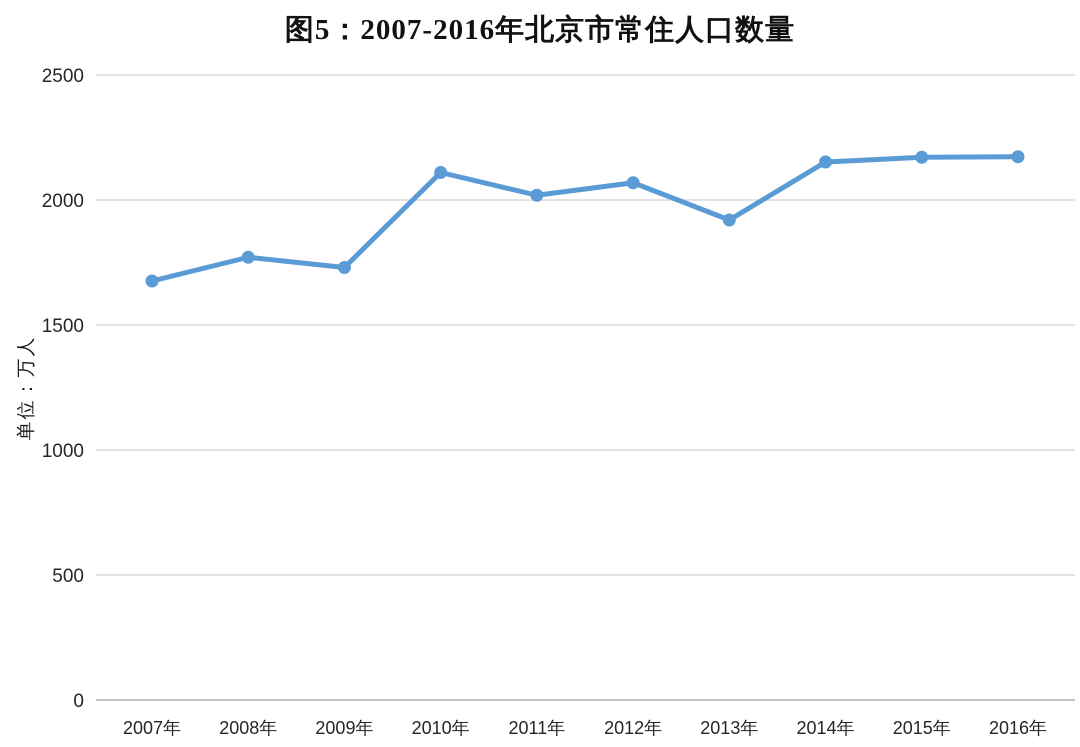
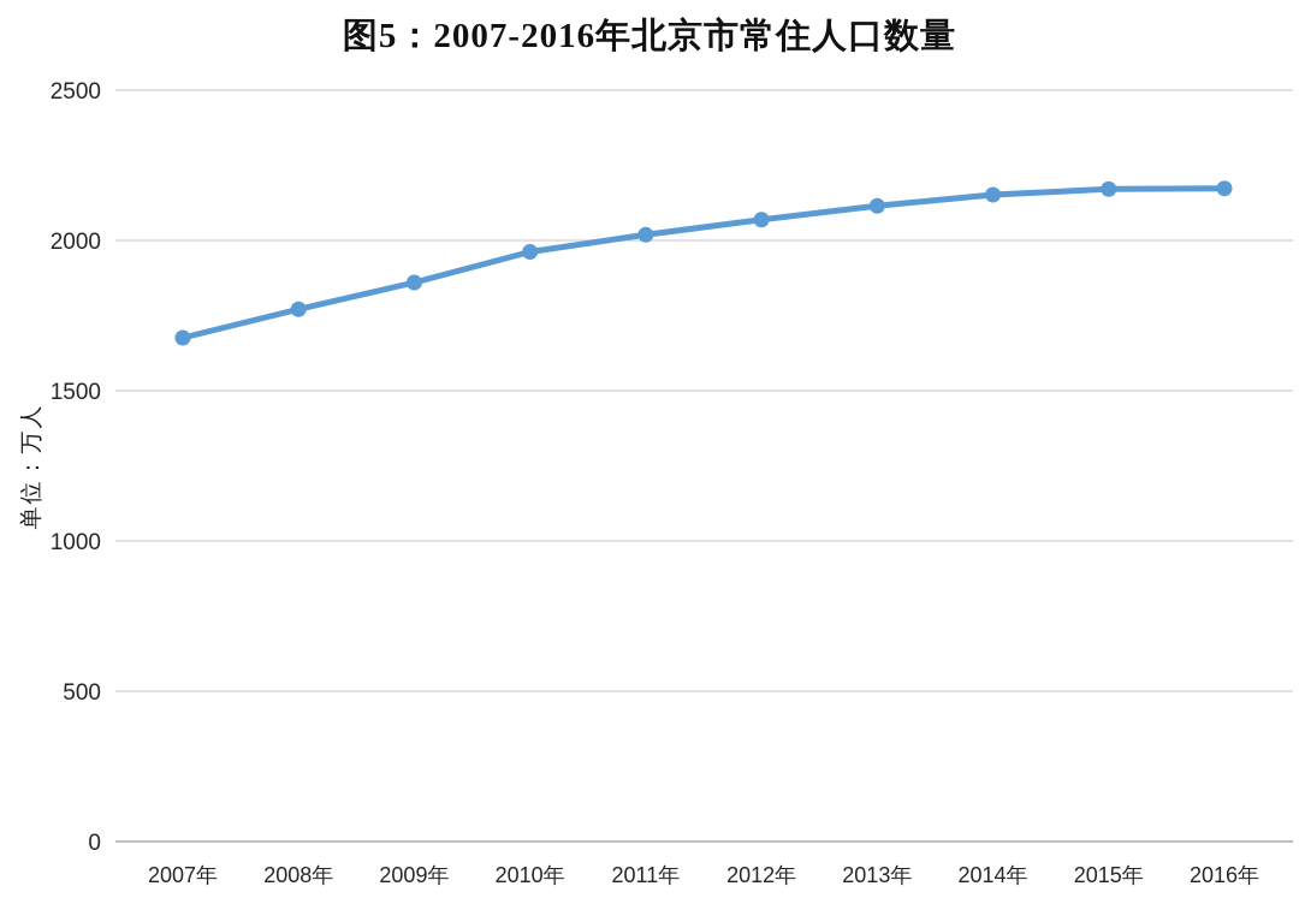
2009年: 1730 -> 1860
2010年: 2110 -> 1960
2013年: 1920 -> 2120
